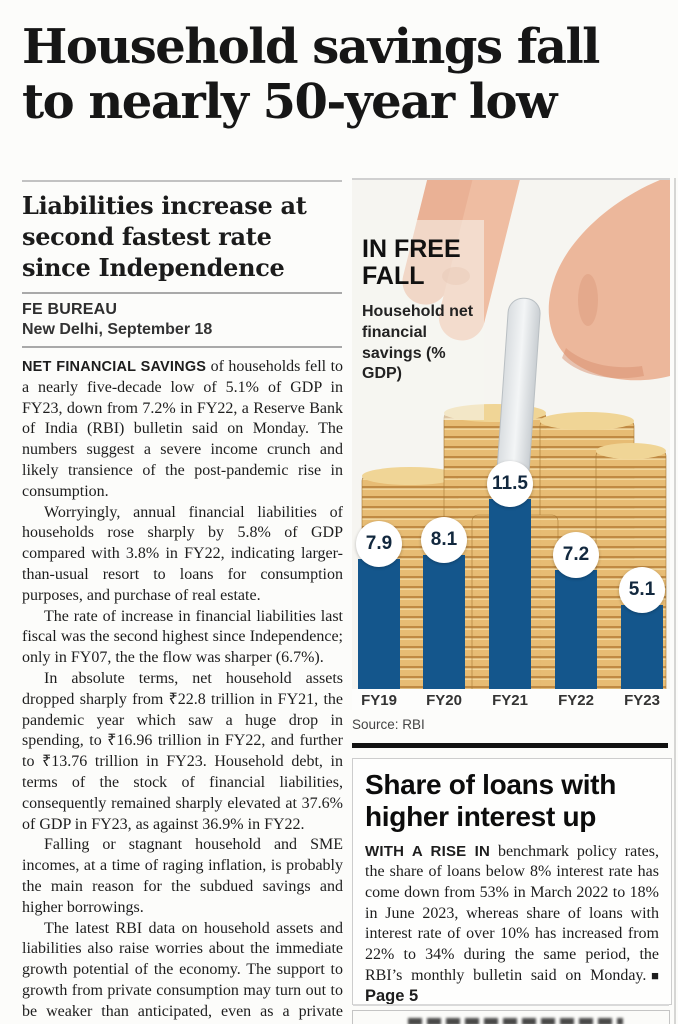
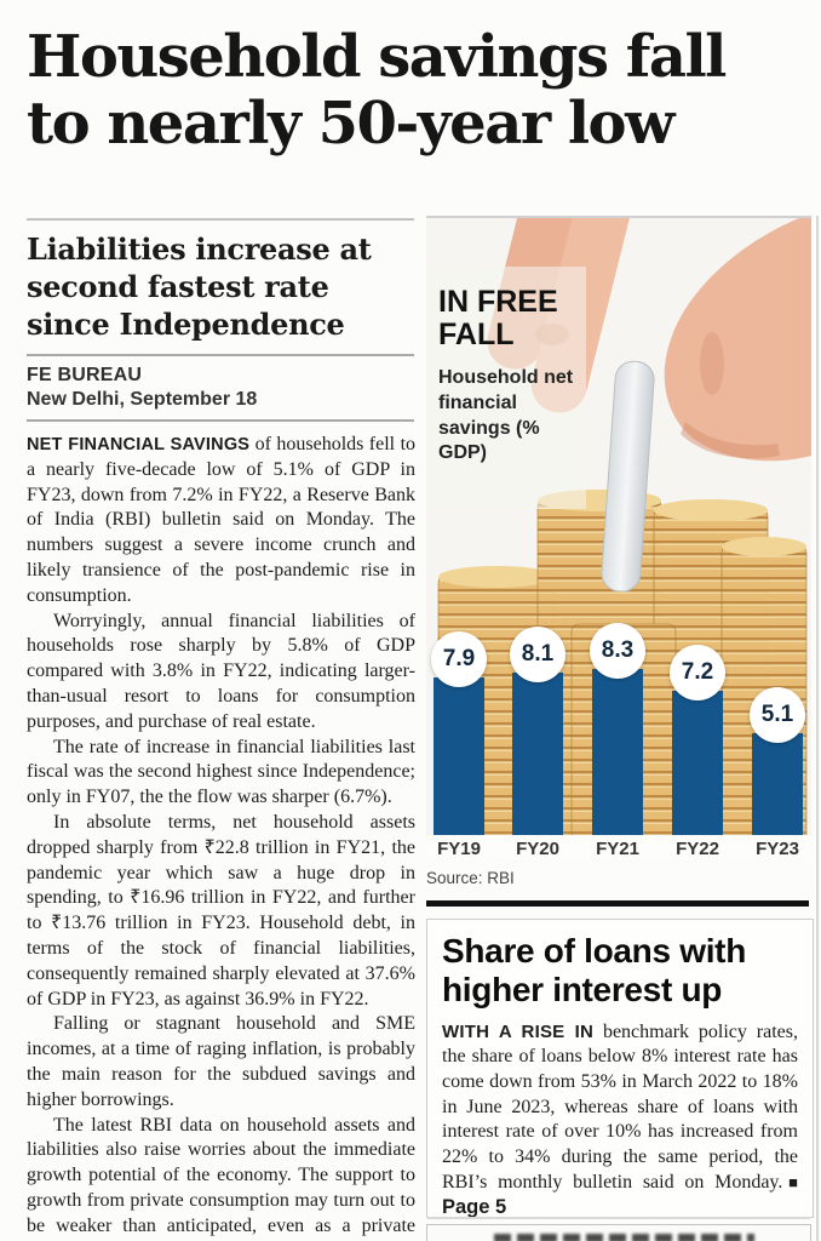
FY21: 11.5 -> 8.3
